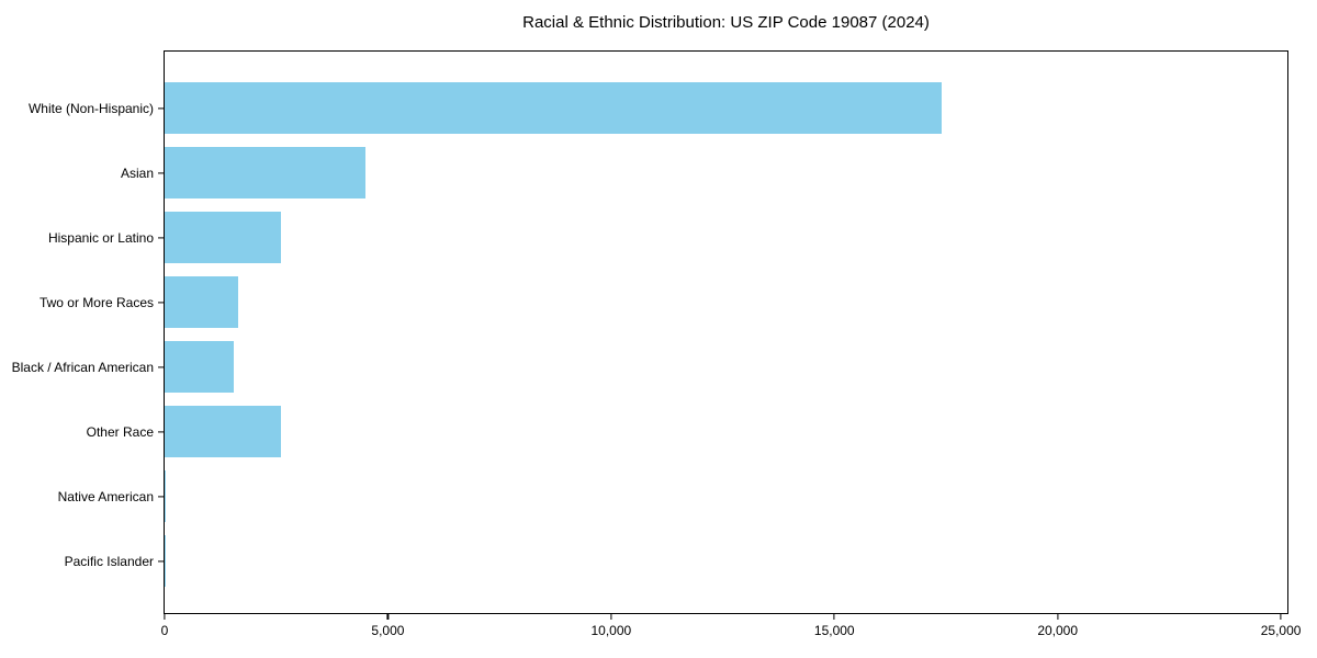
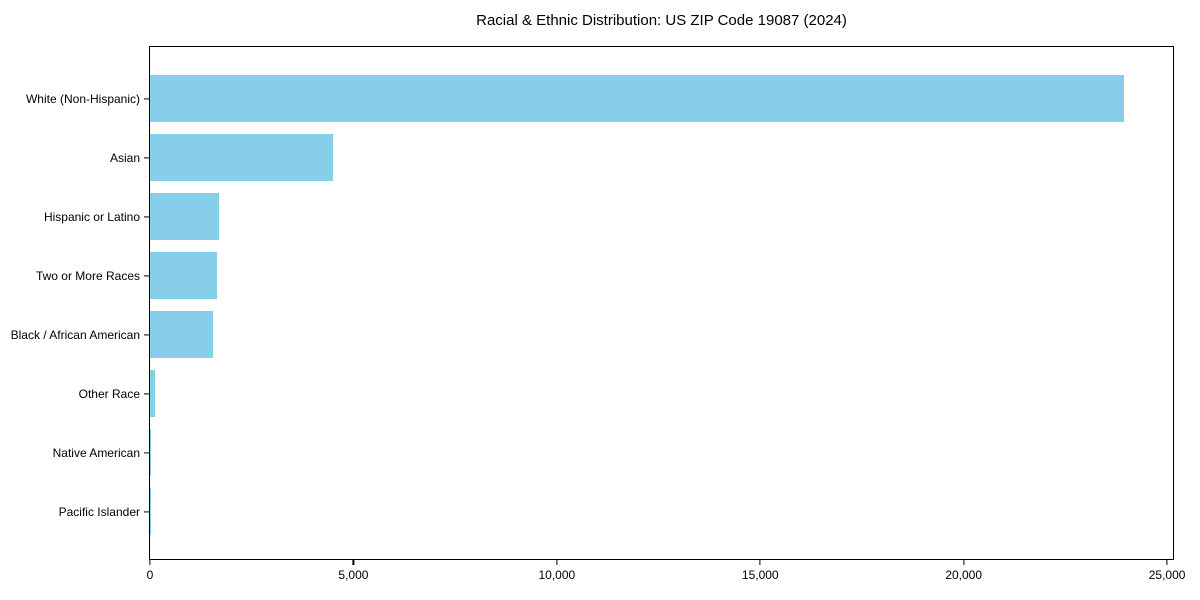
White (Non-Hispanic): 17400 -> 24000
Hispanic or Latino: 2600 -> 1700
Other Race: 2600 -> 100
